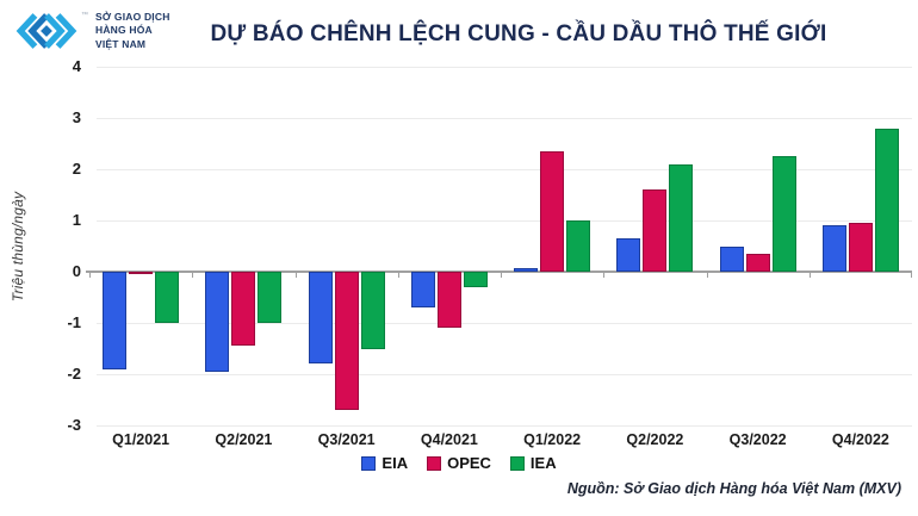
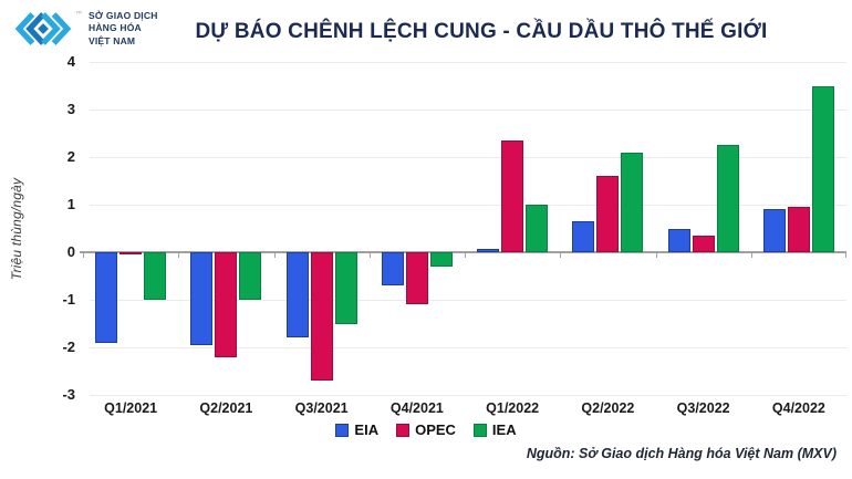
OPEC/Q2/2021: -1.4 -> -2.2
IEA/Q4/2022: 2.8 -> 3.5
